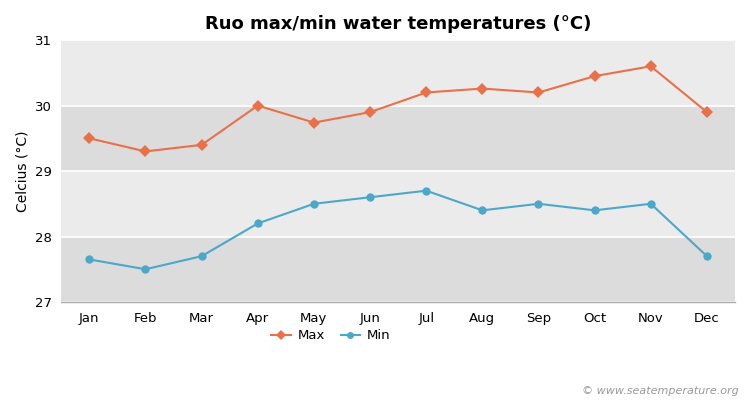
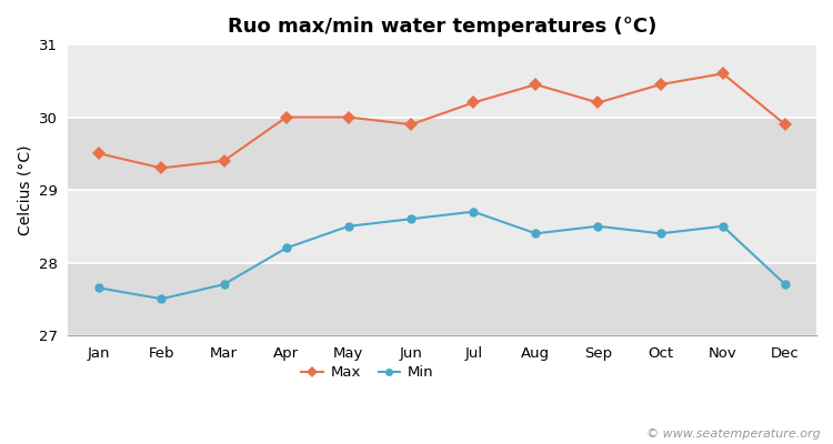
Max/May: 29.74 -> 30.00
Max/Aug: 30.26 -> 30.45
